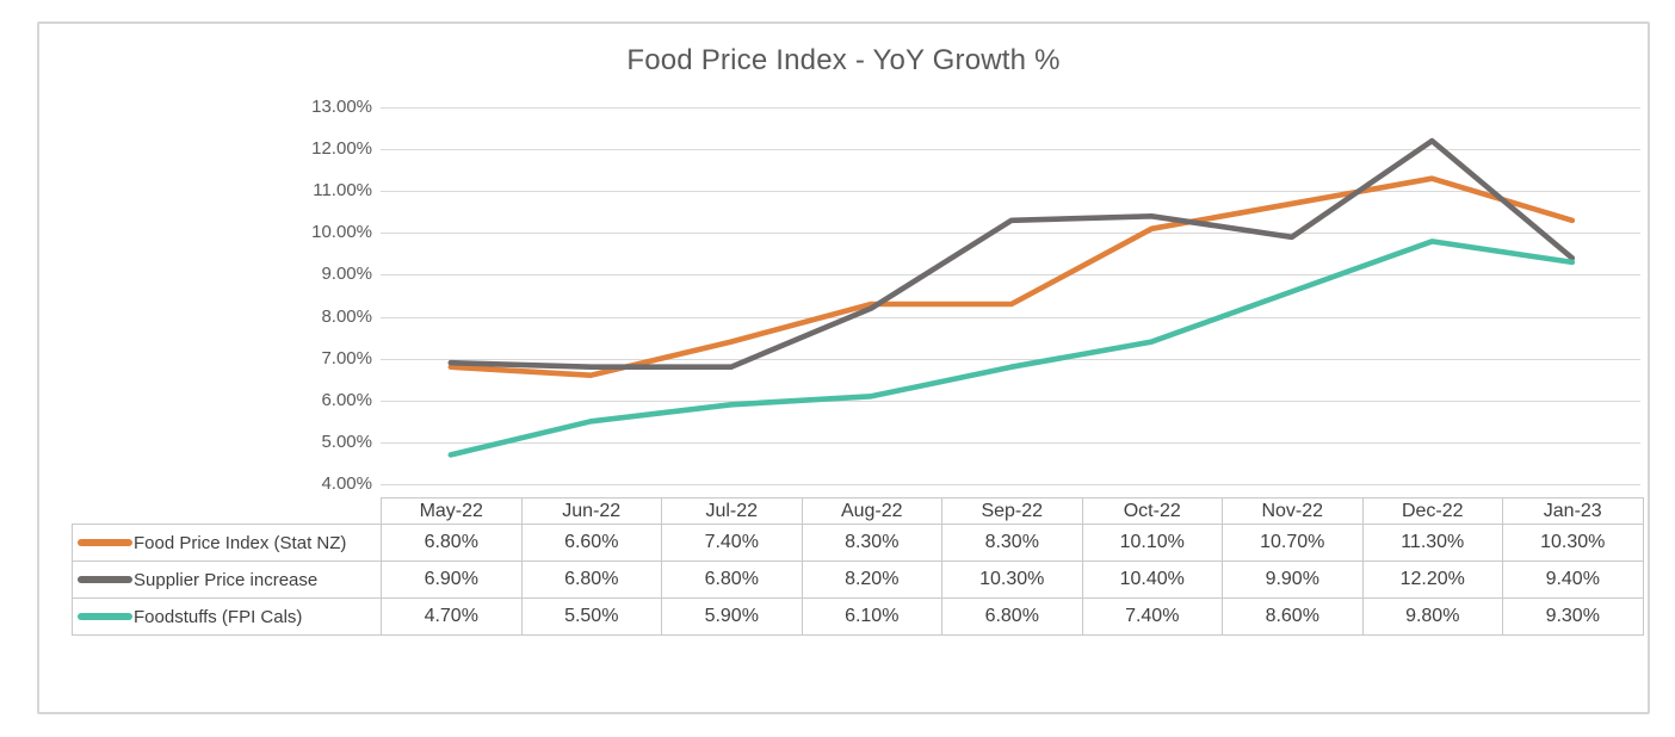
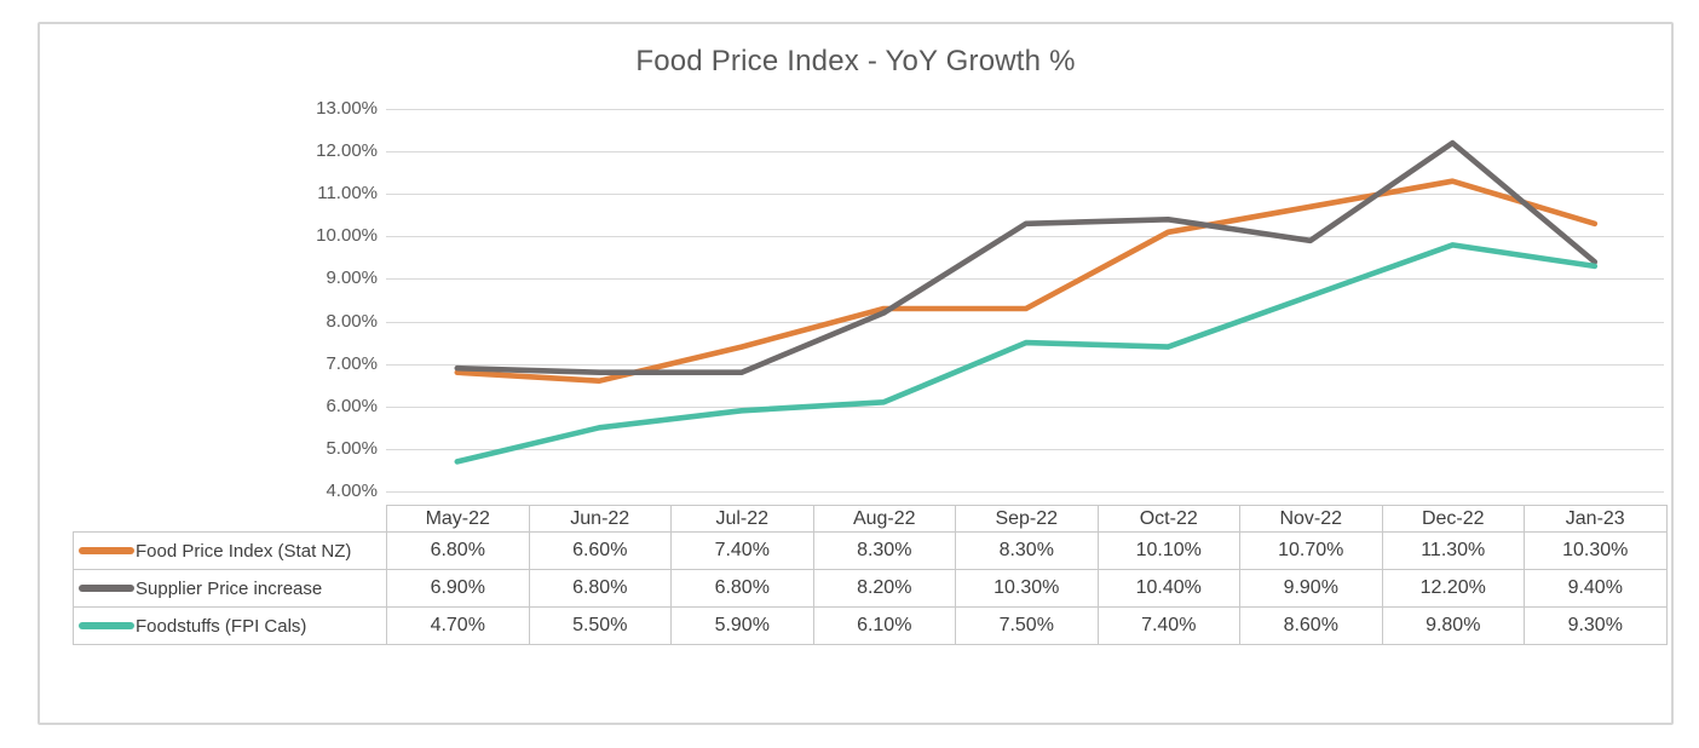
Foodstuffs (FPI Cals)/Sep-22: 6.80% -> 7.50%
